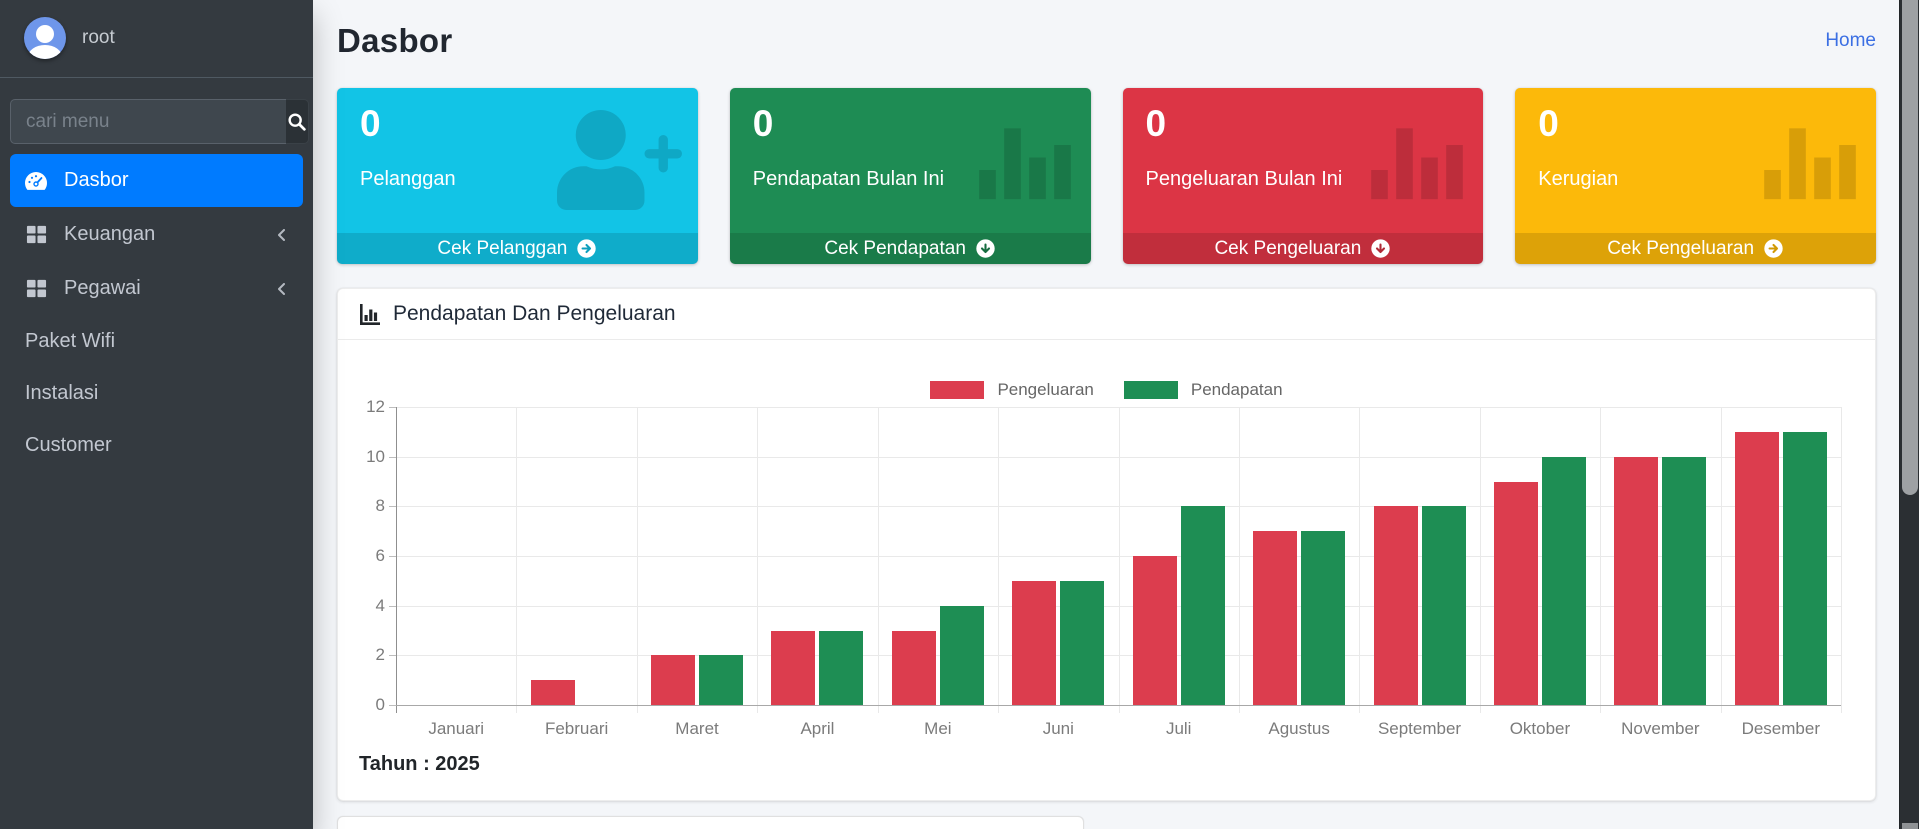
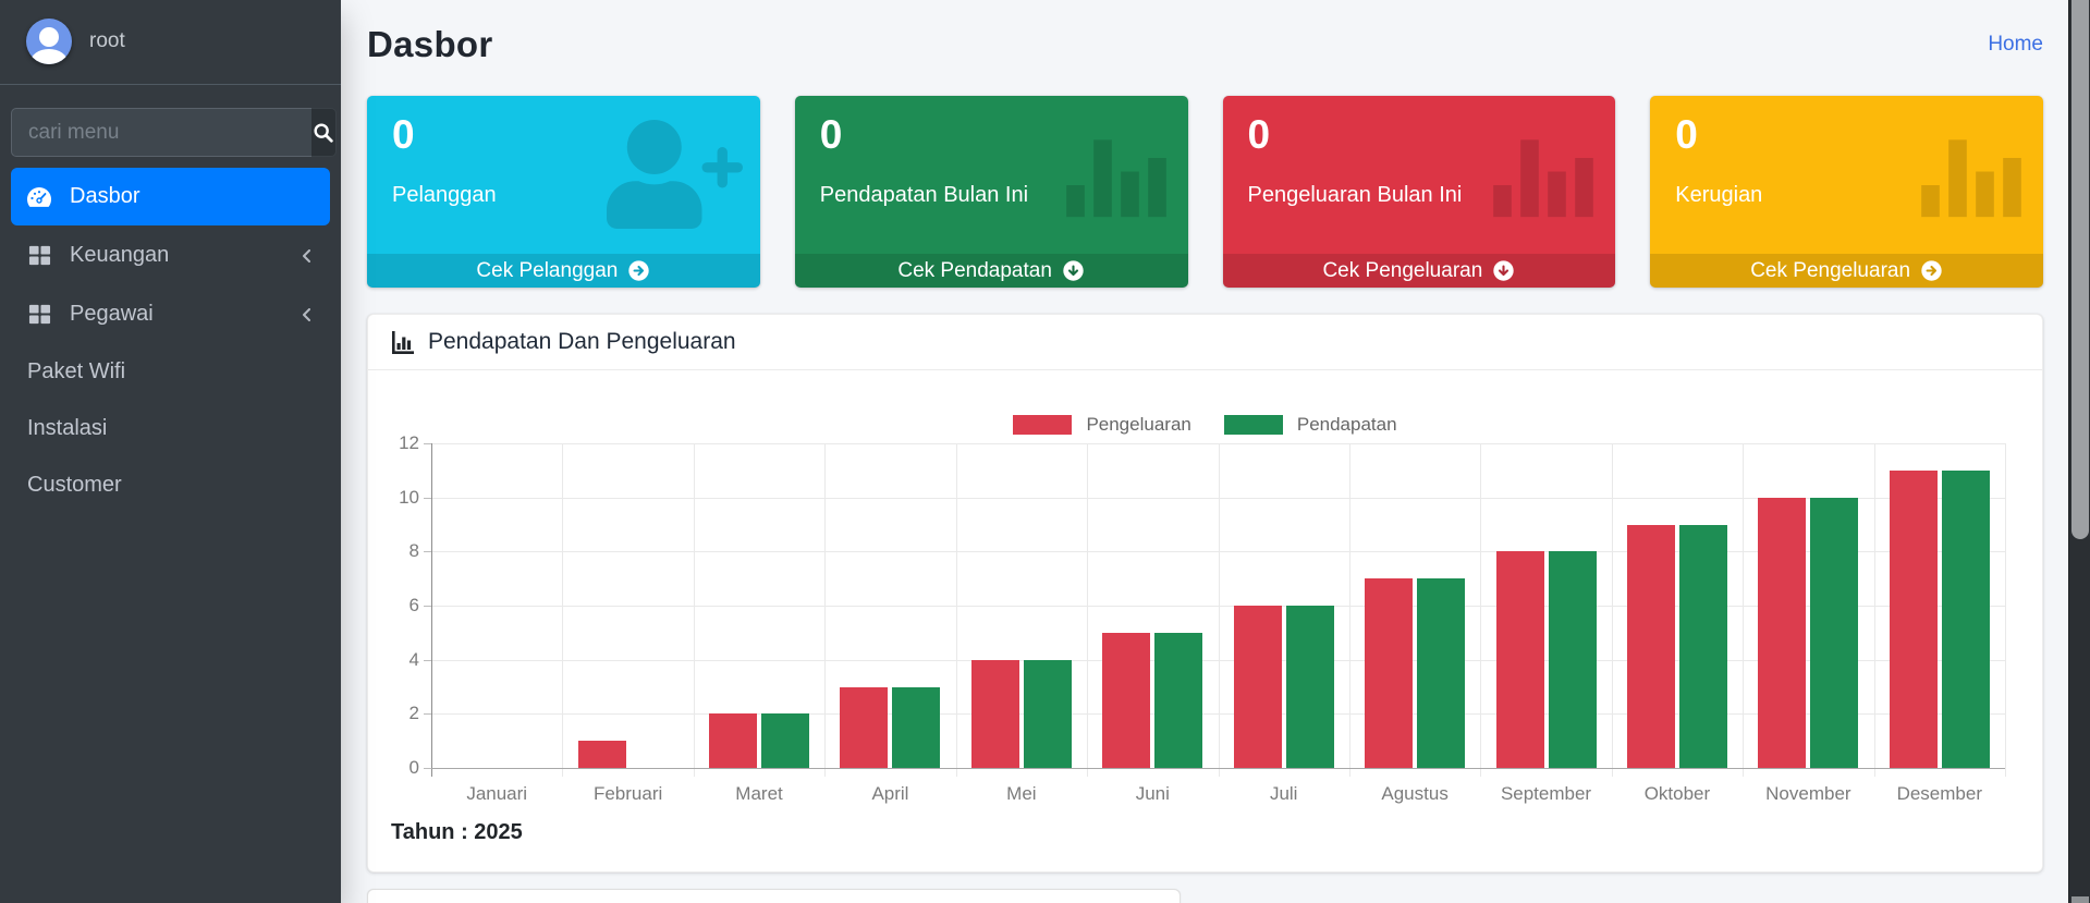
Pengeluaran/Mei: 3 -> 4
Pendapatan/Juli: 8 -> 6
Pendapatan/Oktober: 10 -> 9
